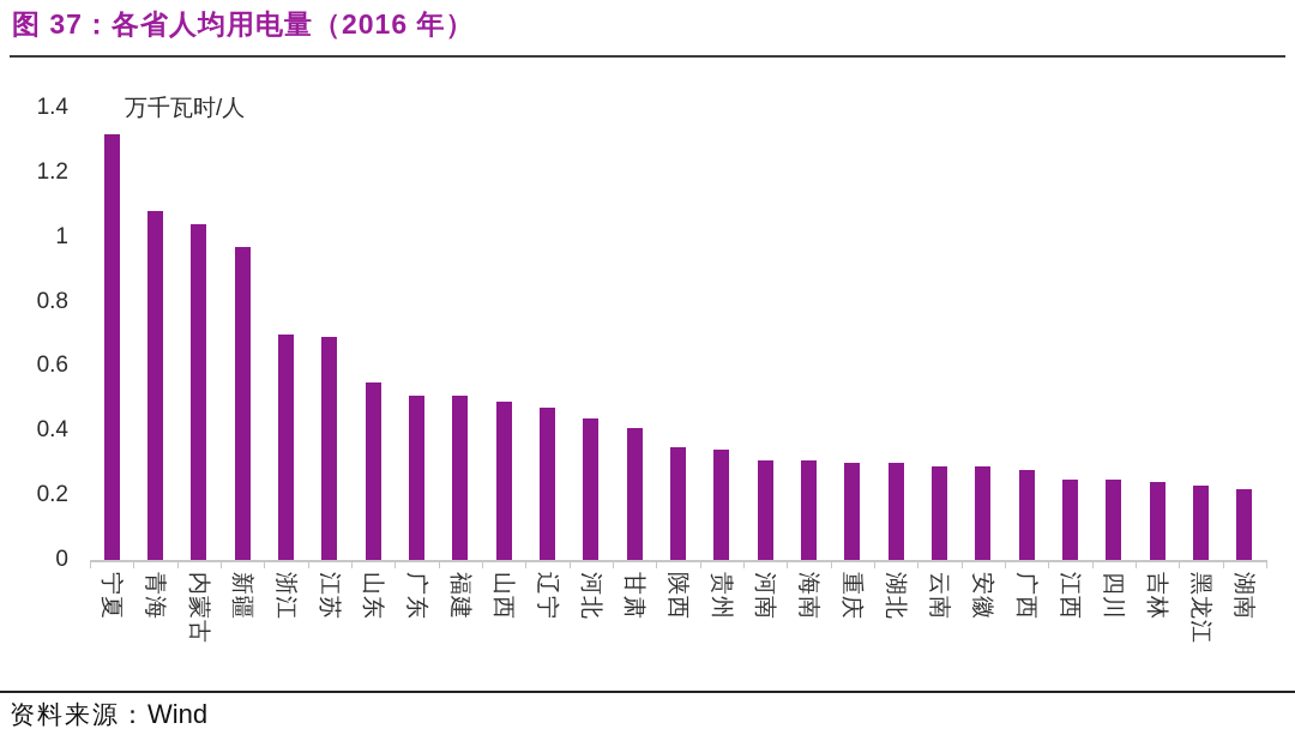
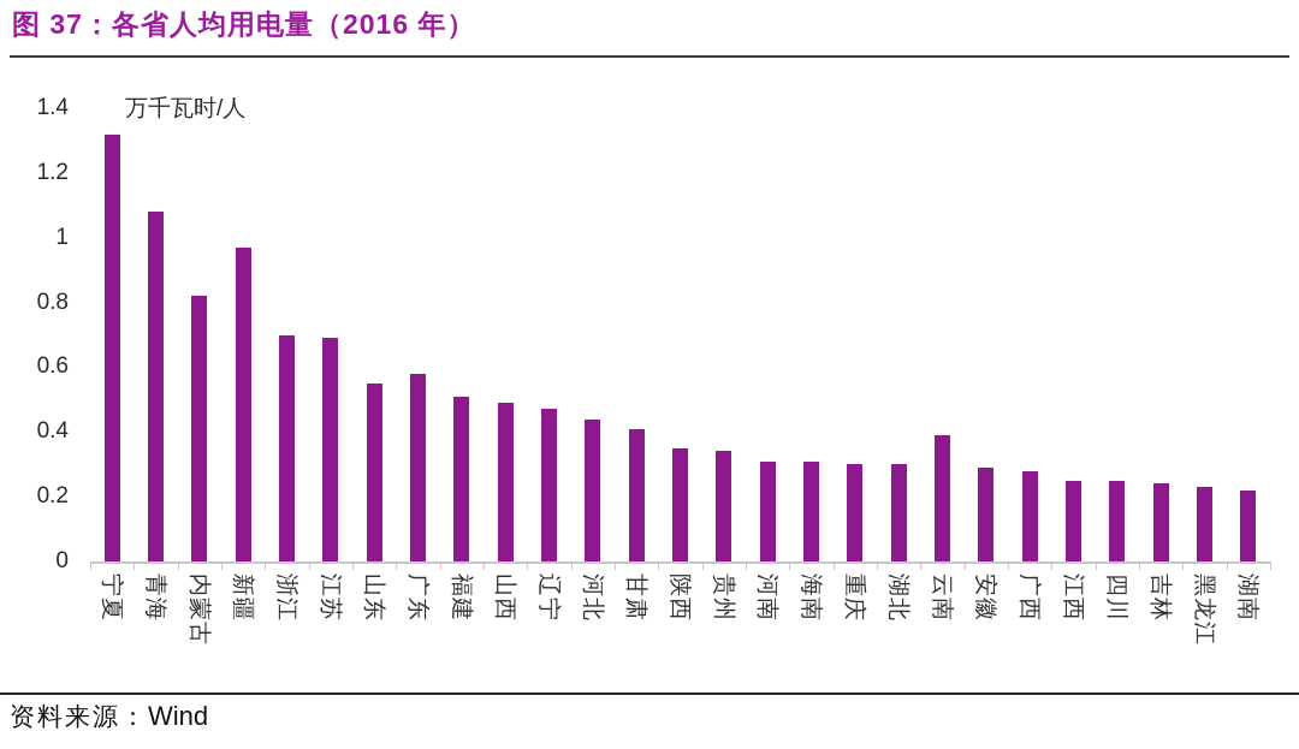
内蒙古: 1.04 -> 0.82
广东: 0.51 -> 0.58
云南: 0.29 -> 0.39
